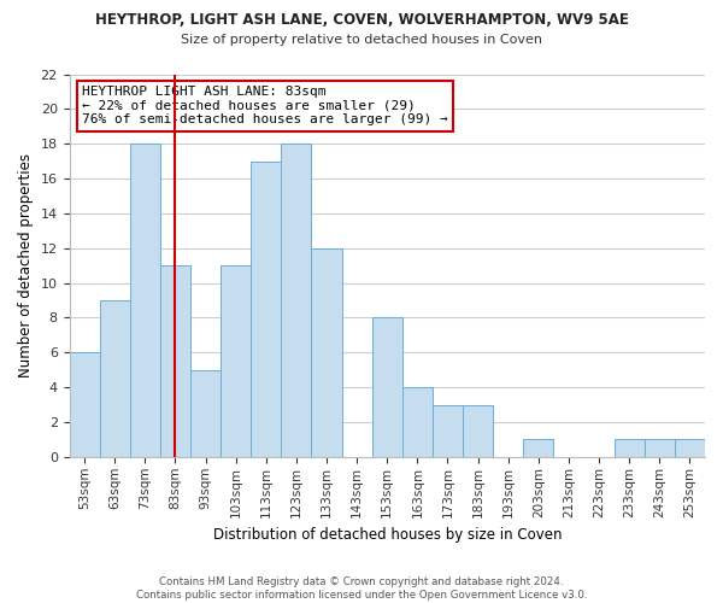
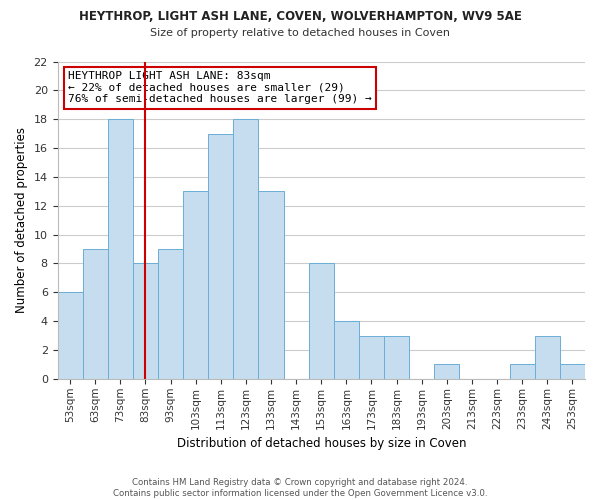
83sqm: 11 -> 8
93sqm: 5 -> 9
103sqm: 11 -> 13
133sqm: 12 -> 13
243sqm: 1 -> 3
